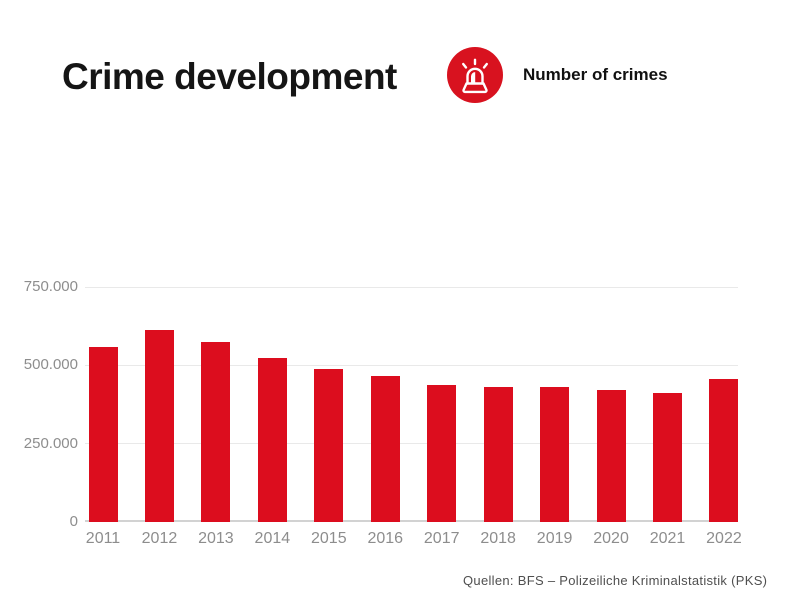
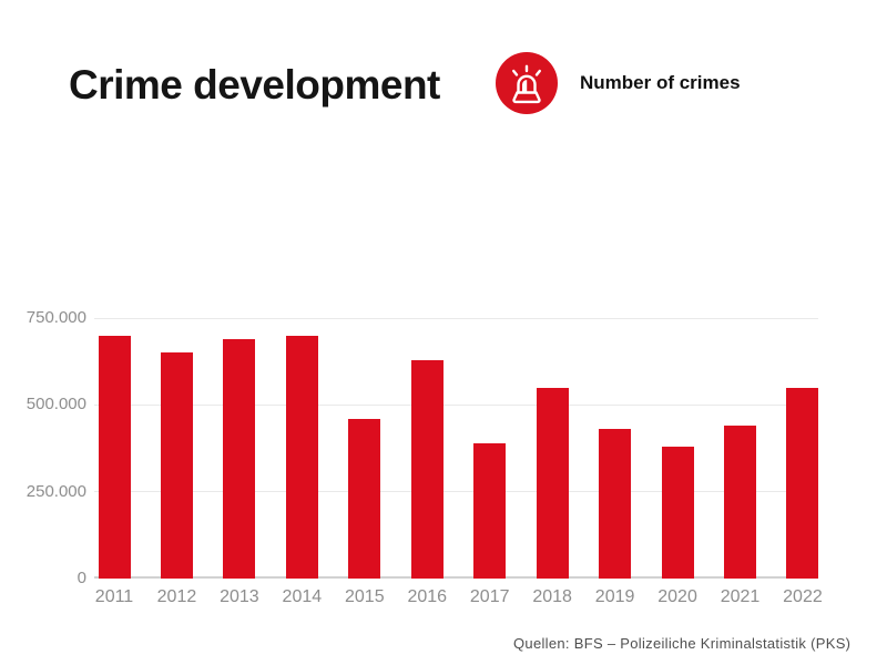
2011: 560000 -> 700000
2012: 610000 -> 650000
2013: 580000 -> 690000
2014: 520000 -> 700000
2015: 490000 -> 460000
2016: 470000 -> 630000
2017: 440000 -> 390000
2018: 430000 -> 550000
2020: 420000 -> 380000
2021: 410000 -> 440000
2022: 460000 -> 550000
